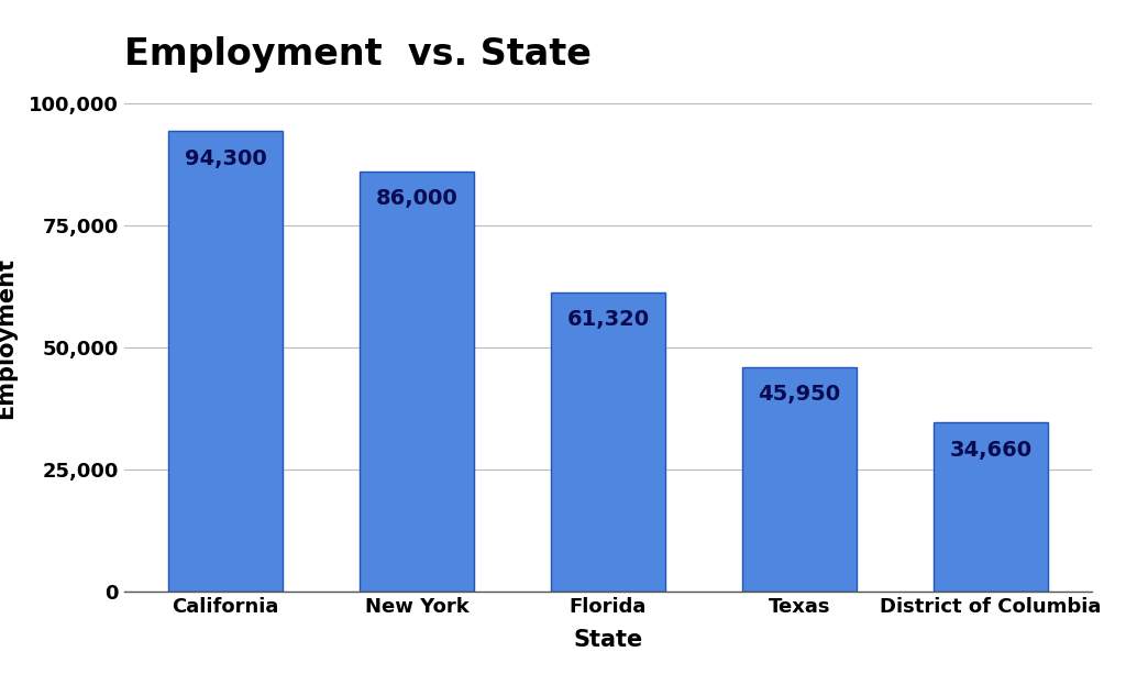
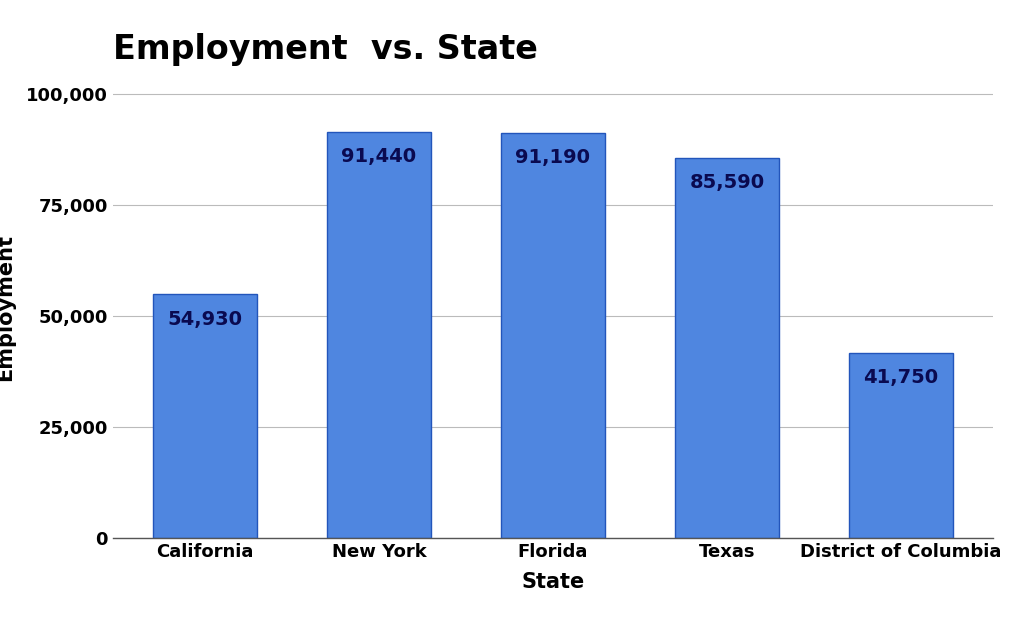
California: 94,300 -> 54,930
New York: 86,000 -> 91,440
Florida: 61,320 -> 91,190
Texas: 45,950 -> 85,590
District of Columbia: 34,660 -> 41,750
